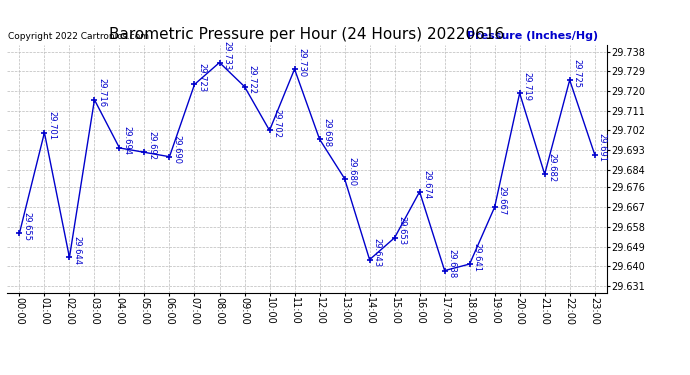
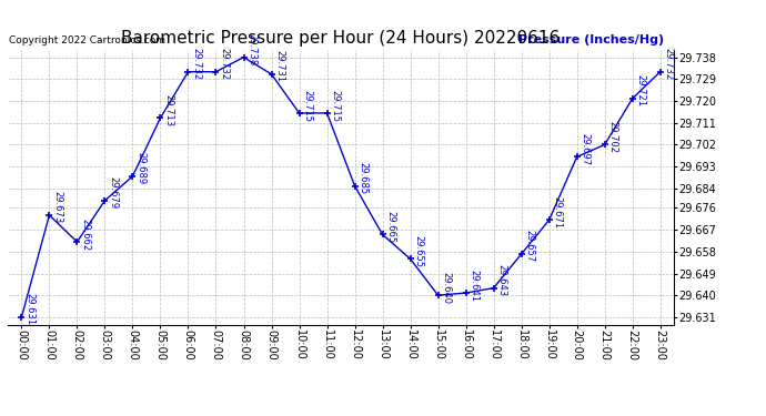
00:00: 29.655 -> 29.631
01:00: 29.701 -> 29.673
02:00: 29.644 -> 29.662
03:00: 29.716 -> 29.679
04:00: 29.694 -> 29.689
05:00: 29.692 -> 29.713
06:00: 29.690 -> 29.732
07:00: 29.723 -> 29.732
08:00: 29.733 -> 29.738
09:00: 29.722 -> 29.731
10:00: 29.702 -> 29.715
11:00: 29.730 -> 29.715
12:00: 29.698 -> 29.685
13:00: 29.680 -> 29.665
14:00: 29.643 -> 29.655
15:00: 29.653 -> 29.640
16:00: 29.674 -> 29.641
17:00: 29.638 -> 29.643
18:00: 29.641 -> 29.657
19:00: 29.667 -> 29.671
20:00: 29.719 -> 29.697
21:00: 29.682 -> 29.702
22:00: 29.725 -> 29.721
23:00: 29.691 -> 29.732
